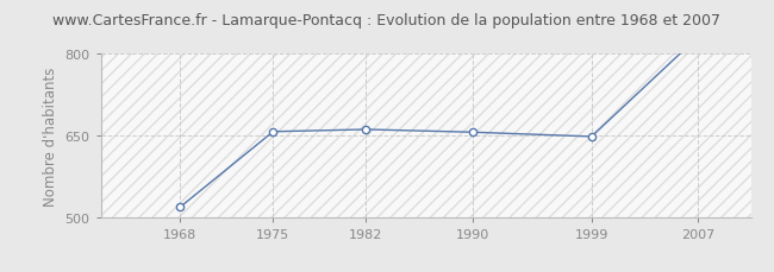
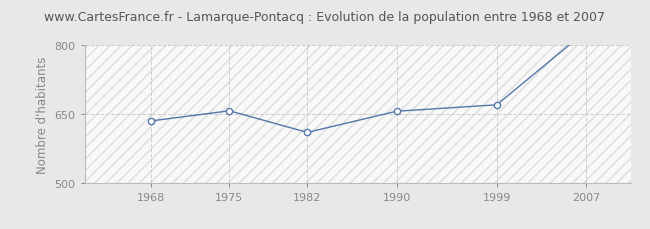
1968: 519 -> 635
1982: 661 -> 610
1999: 648 -> 670
